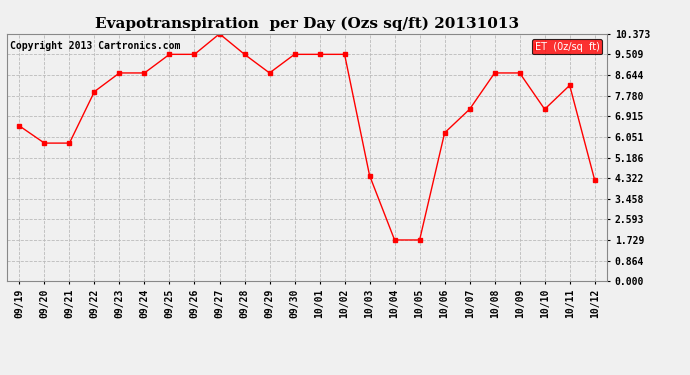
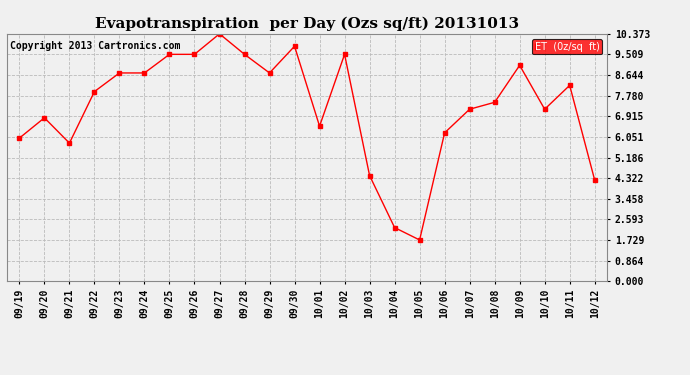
09/19: 6.51 -> 6.00
09/20: 5.79 -> 6.85
09/30: 9.51 -> 9.85
10/01: 9.51 -> 6.50
10/04: 1.73 -> 2.25
10/08: 8.73 -> 7.50
10/09: 8.73 -> 9.05
